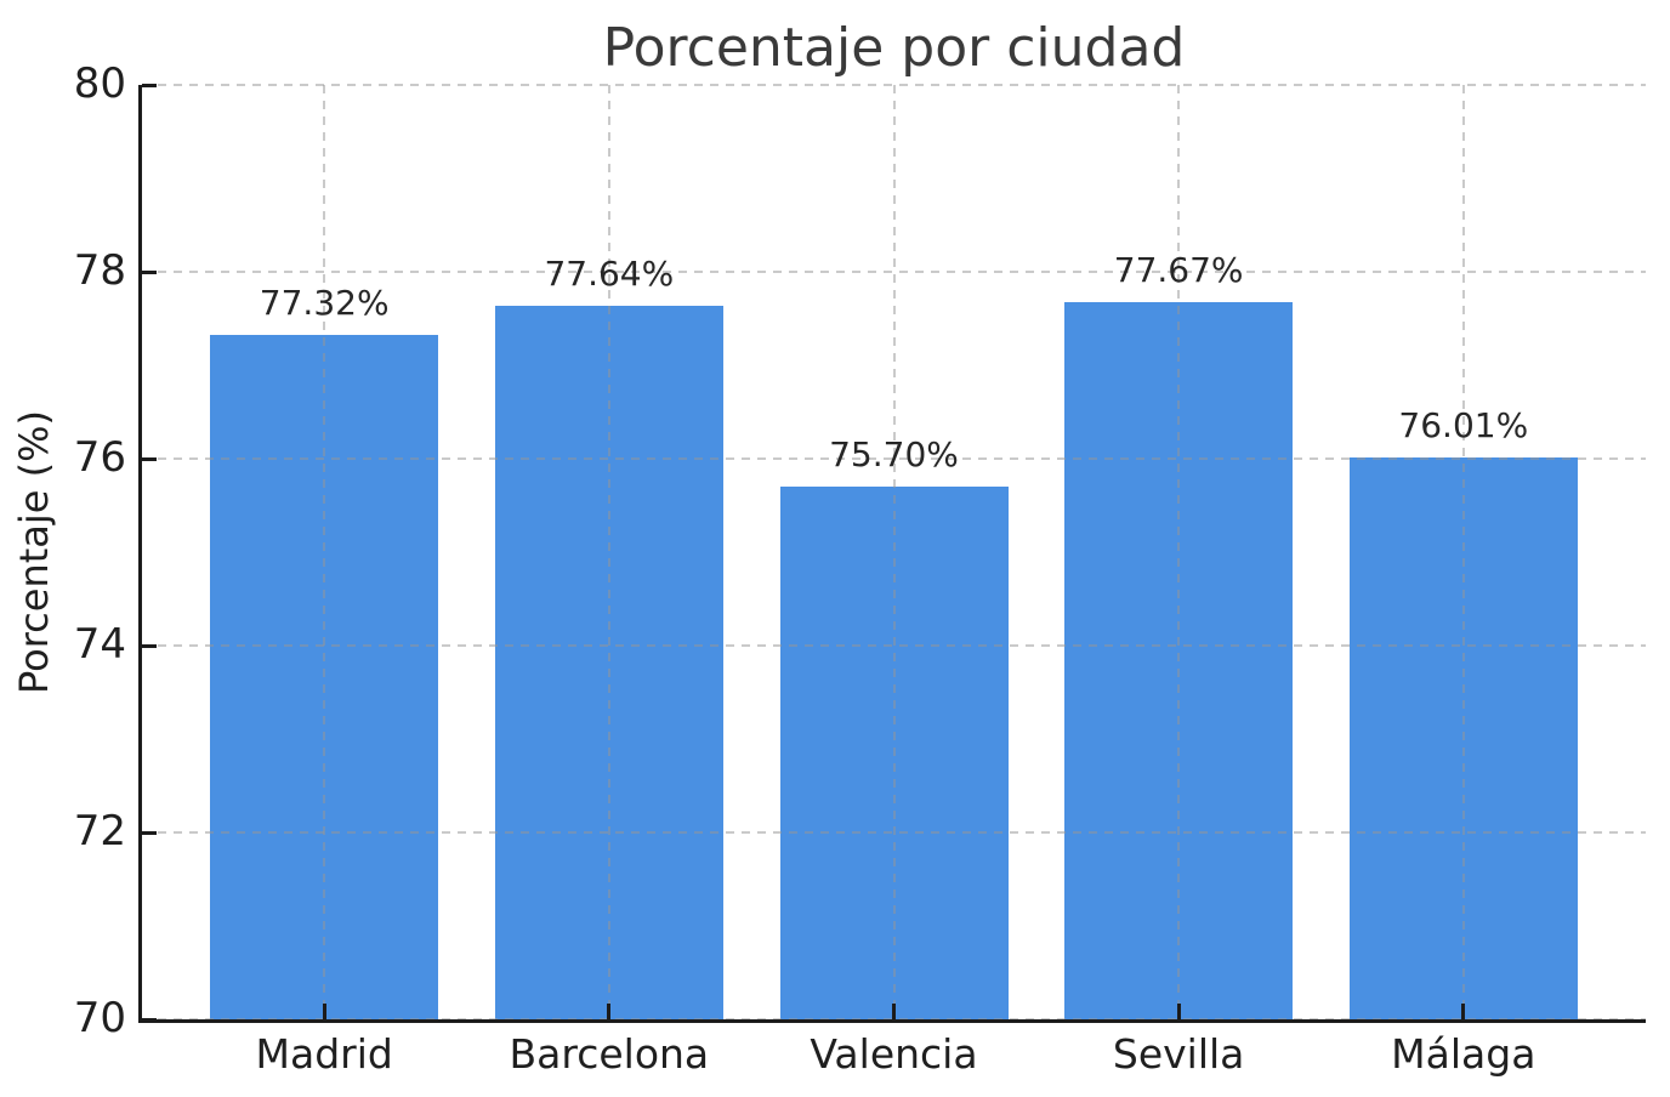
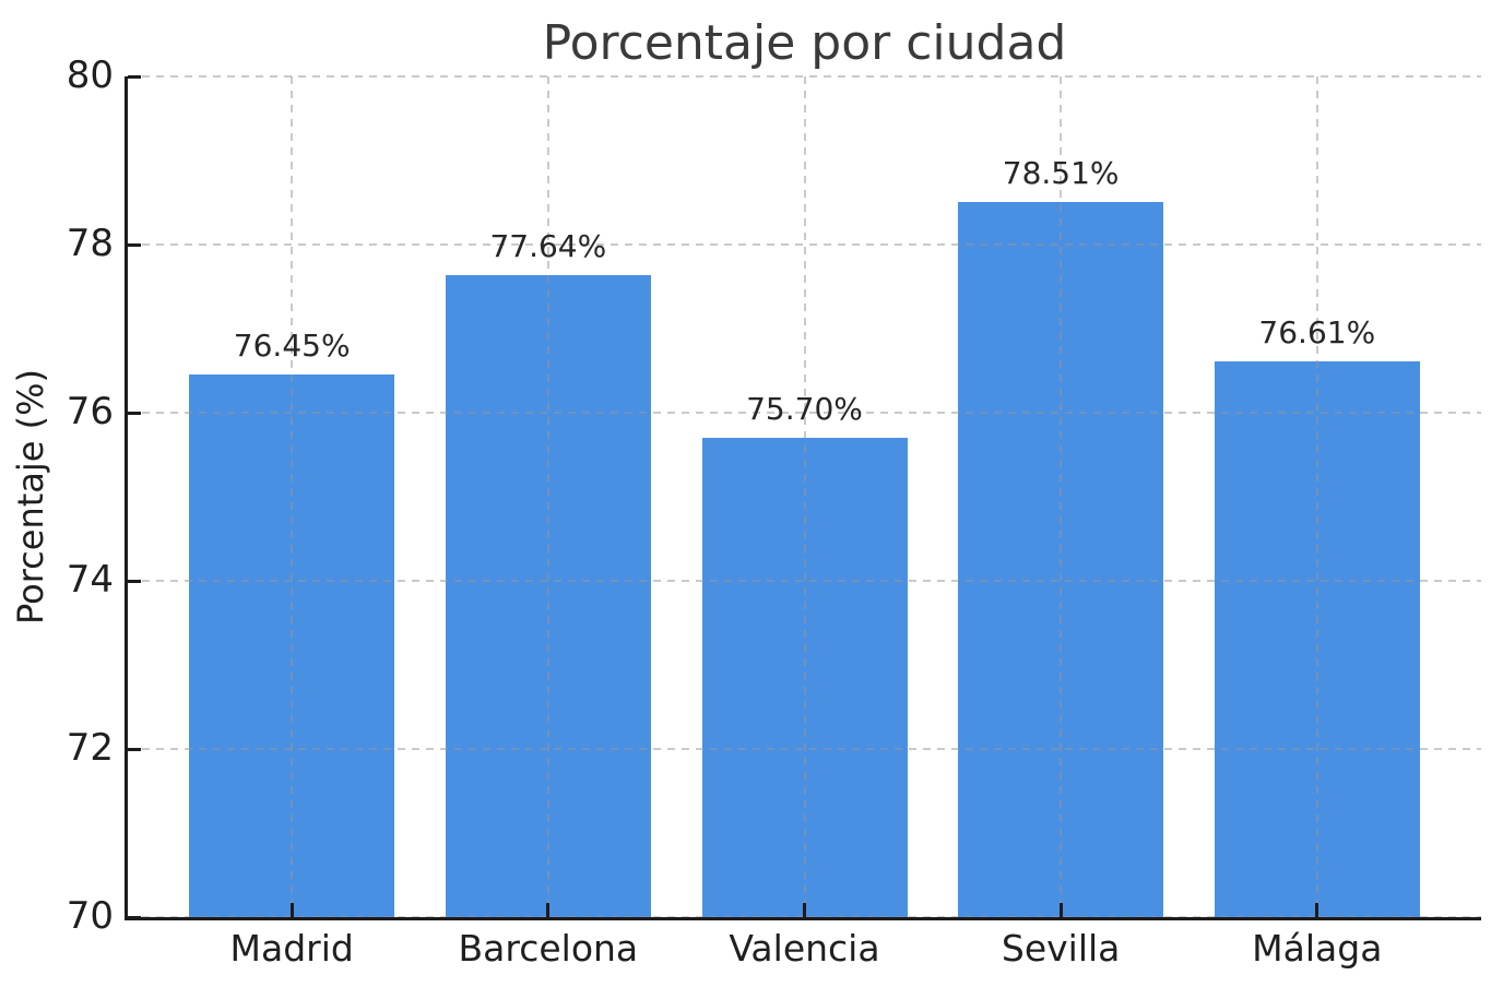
Madrid: 77.32% -> 76.45%
Sevilla: 77.67% -> 78.51%
Málaga: 76.01% -> 76.61%
